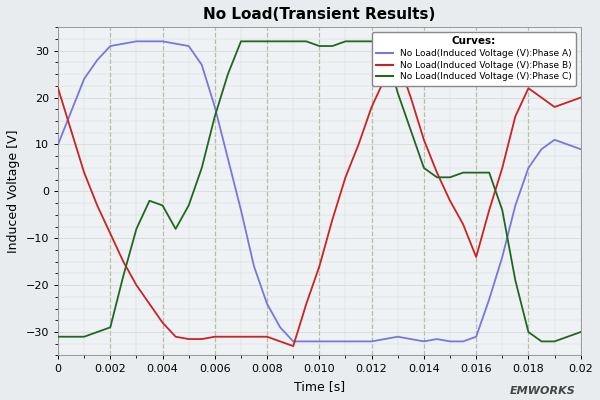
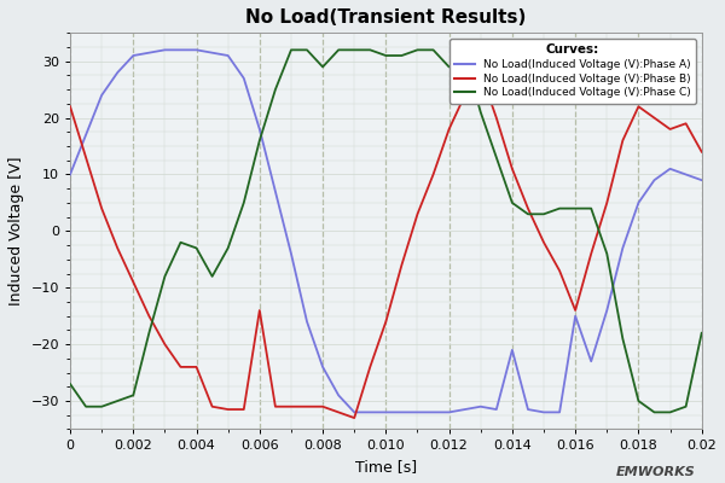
No Load(Induced Voltage (V):Phase C)/0: -31 -> -27
No Load(Induced Voltage (V):Phase B)/0.004: -28.0 -> -24.0
No Load(Induced Voltage (V):Phase B)/0.006: -31.0 -> -14.0
No Load(Induced Voltage (V):Phase C)/0.008: 32 -> 29
No Load(Induced Voltage (V):Phase C)/0.012: 32 -> 29
No Load(Induced Voltage (V):Phase A)/0.014: -32.0 -> -21.0
No Load(Induced Voltage (V):Phase A)/0.016: -31.0 -> -15.0
No Load(Induced Voltage (V):Phase B)/0.02: 20.0 -> 14.0
No Load(Induced Voltage (V):Phase C)/0.02: -30 -> -18
